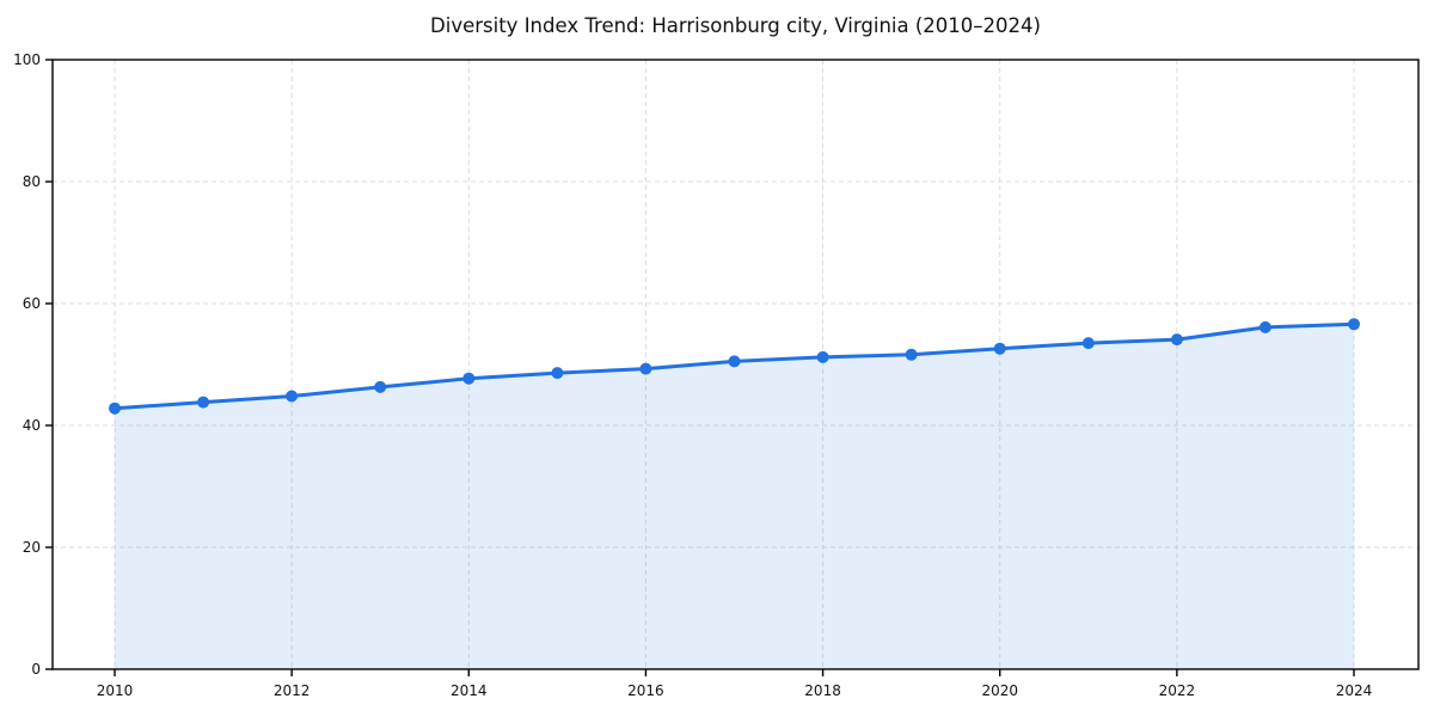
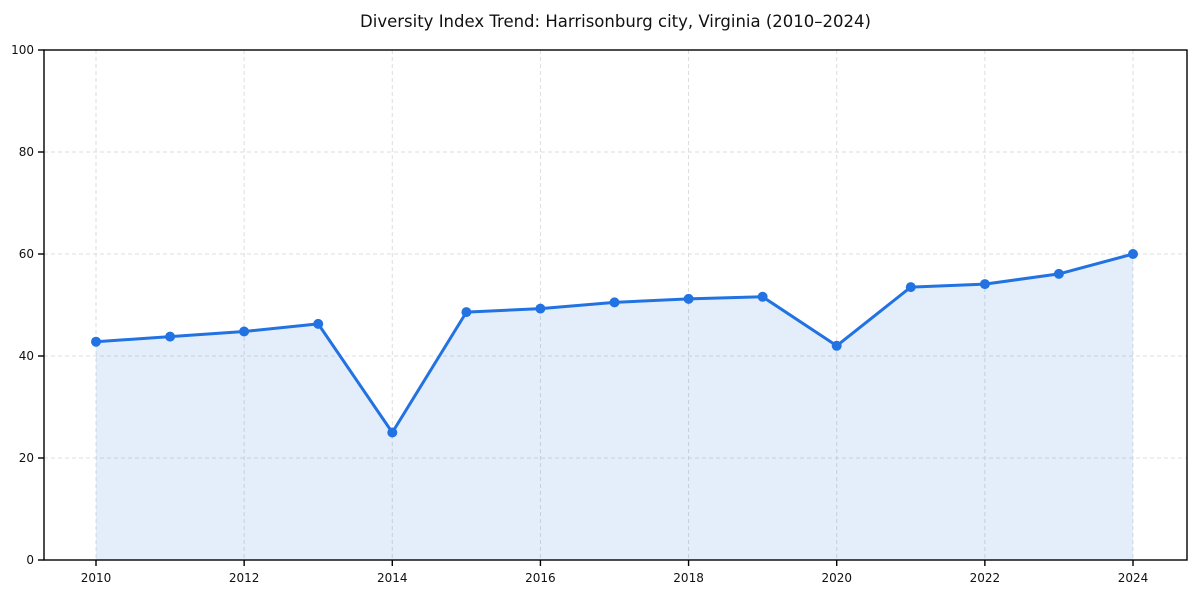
2014: 48 -> 25
2020: 53 -> 42
2024: 57 -> 60
